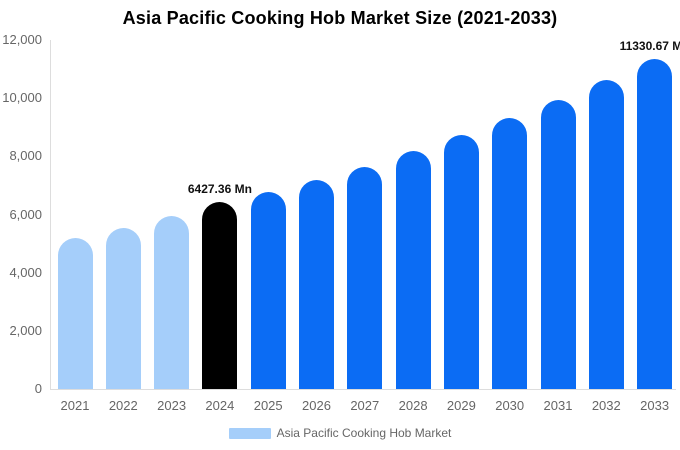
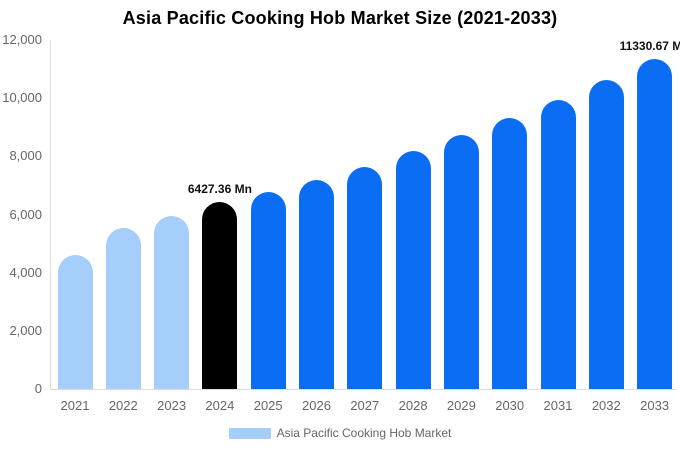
2021: 5200 -> 4600
